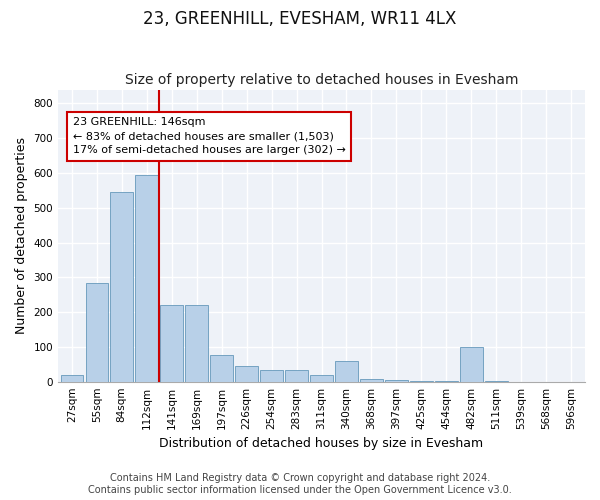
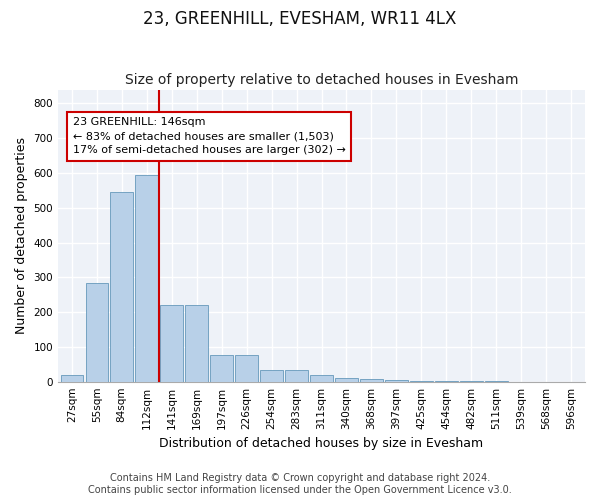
226sqm: 45 -> 78
340sqm: 60 -> 10
482sqm: 100 -> 1
